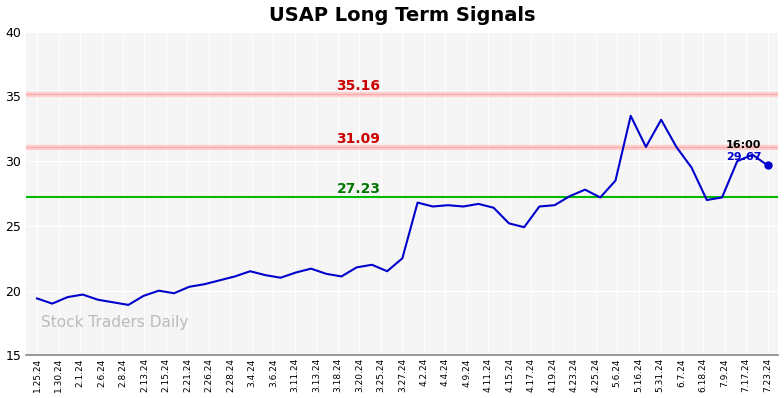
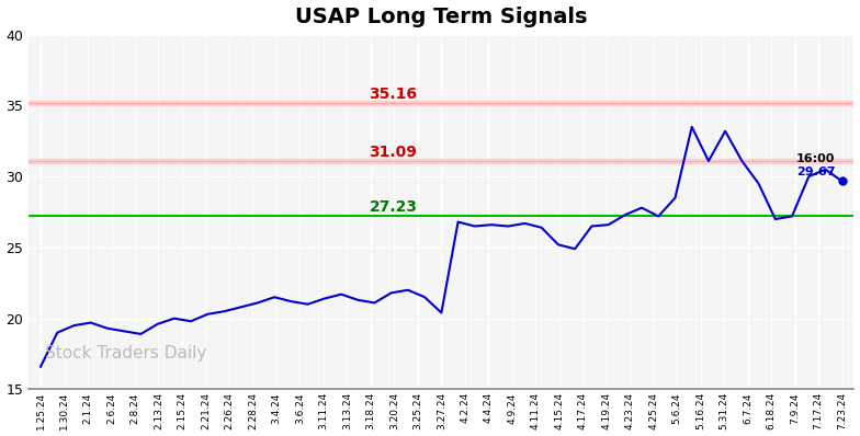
1.25.24: 19.4 -> 16.6
3.27.24: 22.5 -> 20.4
